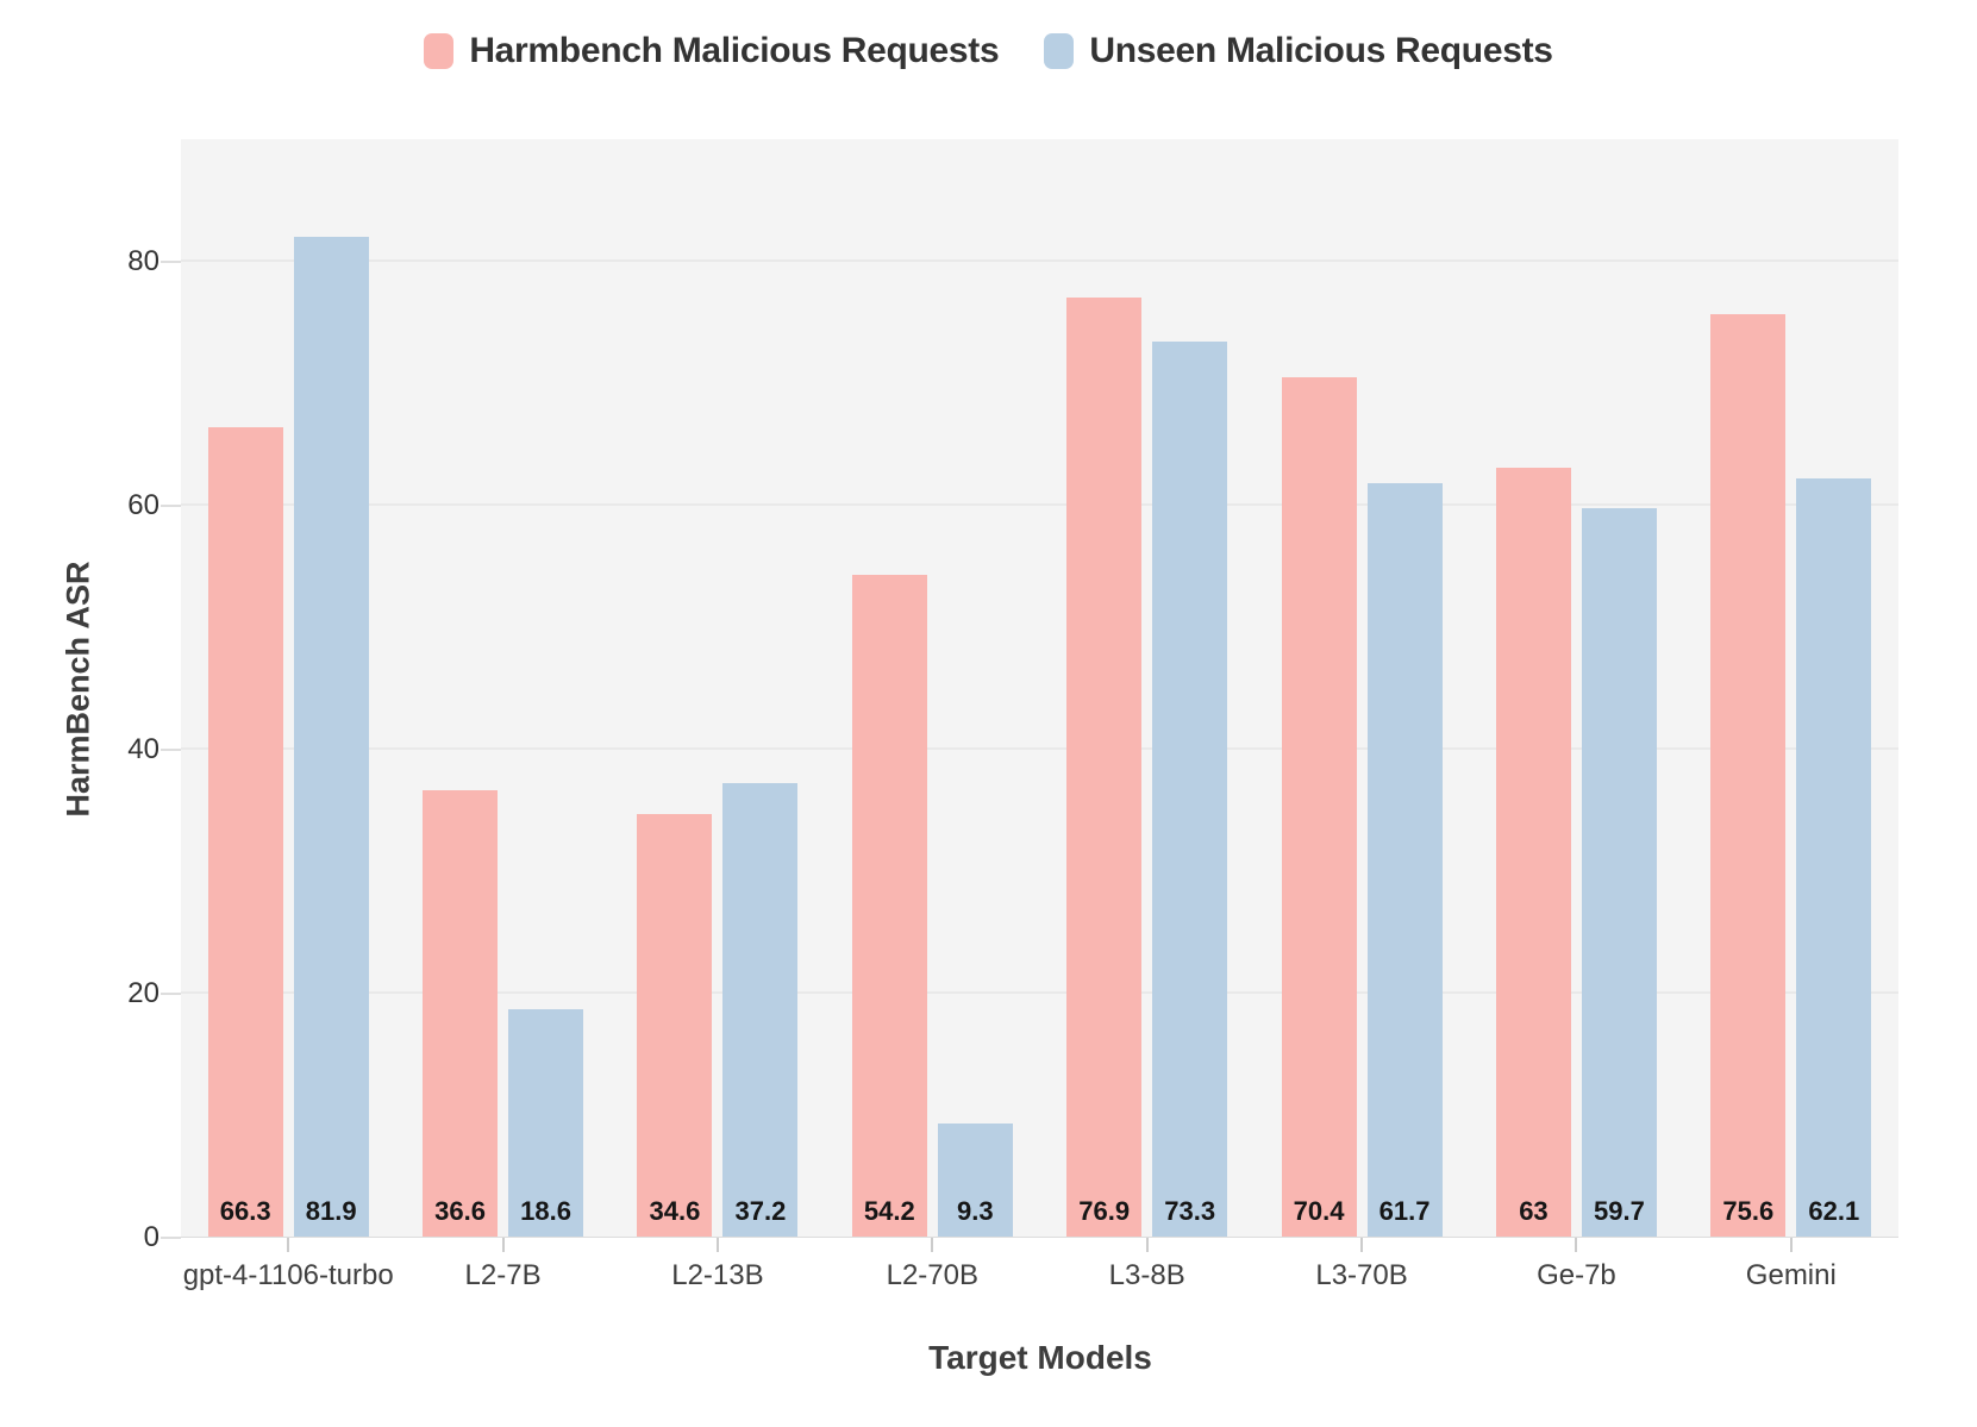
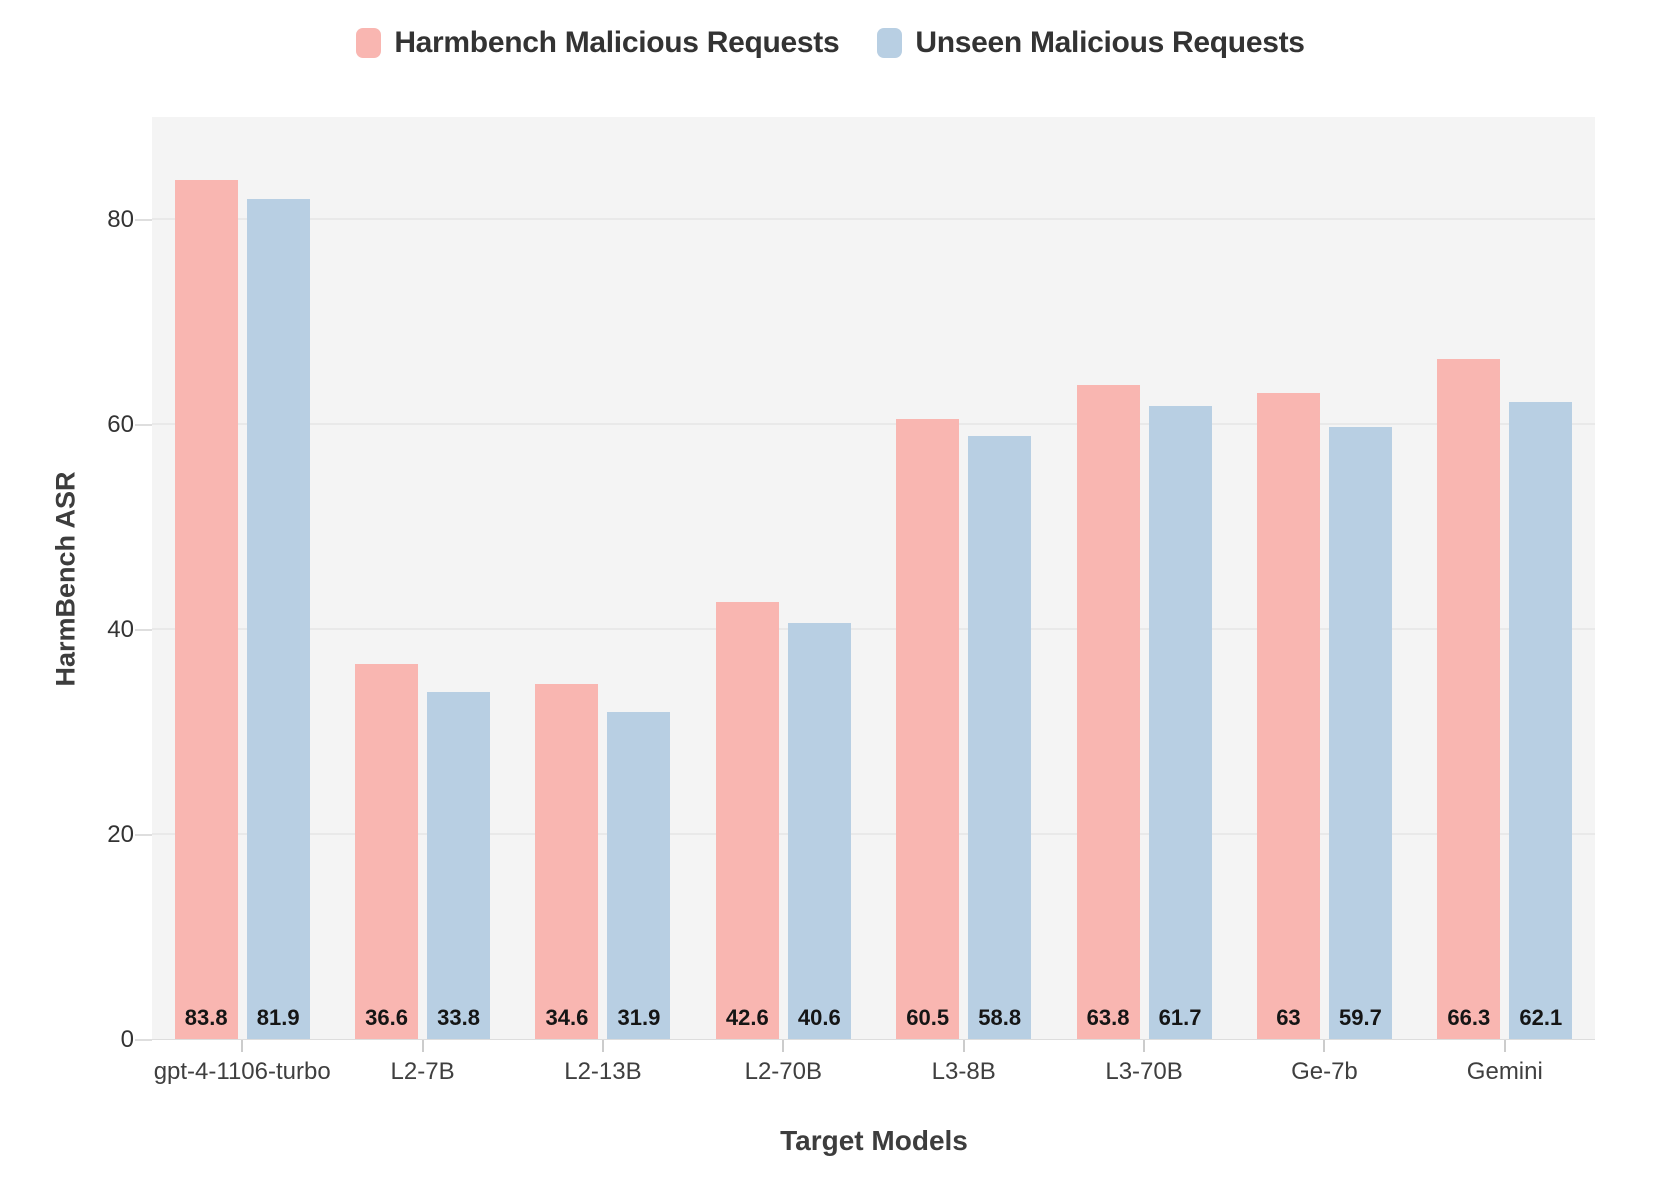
Harmbench Malicious Requests/gpt-4-1106-turbo: 66.3 -> 83.8
Unseen Malicious Requests/L2-7B: 18.6 -> 33.8
Unseen Malicious Requests/L2-13B: 37.2 -> 31.9
Harmbench Malicious Requests/L2-70B: 54.2 -> 42.6
Unseen Malicious Requests/L2-70B: 9.3 -> 40.6
Harmbench Malicious Requests/L3-8B: 76.9 -> 60.5
Unseen Malicious Requests/L3-8B: 73.3 -> 58.8
Harmbench Malicious Requests/L3-70B: 70.4 -> 63.8
Harmbench Malicious Requests/Gemini: 75.6 -> 66.3
